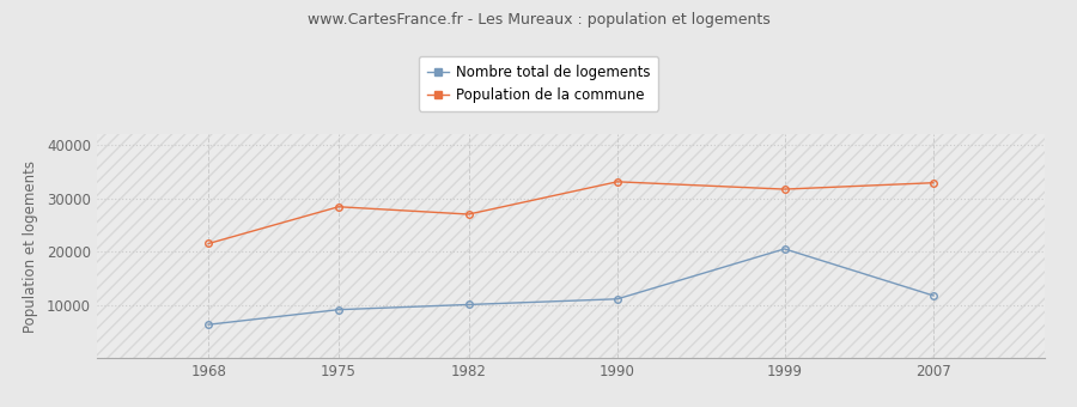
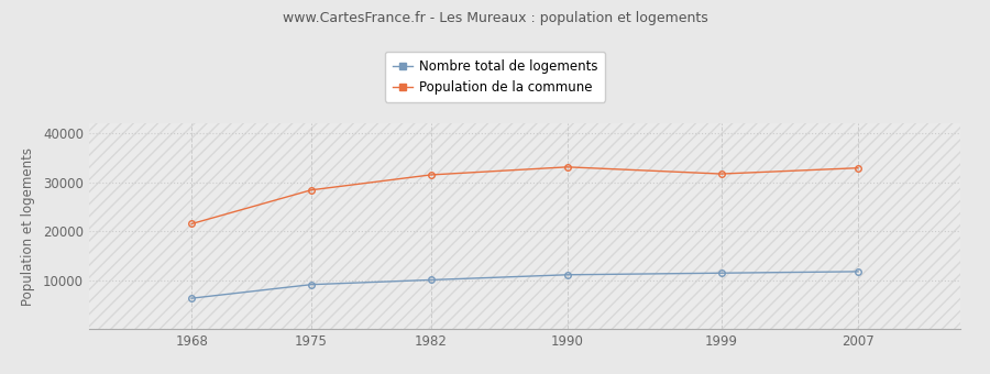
Population de la commune/1982: 27000 -> 31500
Nombre total de logements/1999: 20500 -> 11400
